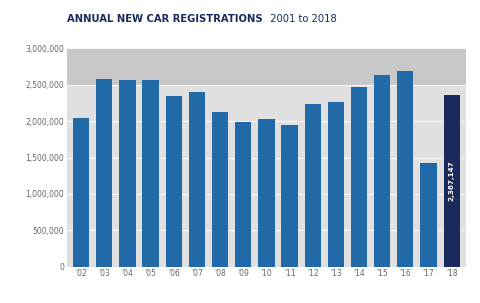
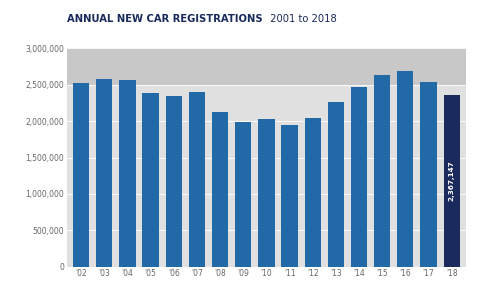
'02: 2,040,000 -> 2,520,000
'05: 2,560,000 -> 2,390,000
'12: 2,240,000 -> 2,040,000
'17: 1,420,000 -> 2,540,000
